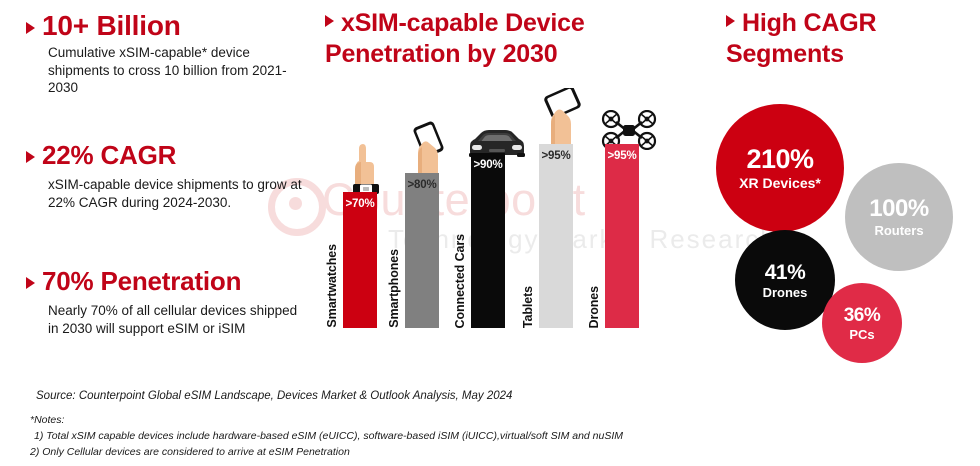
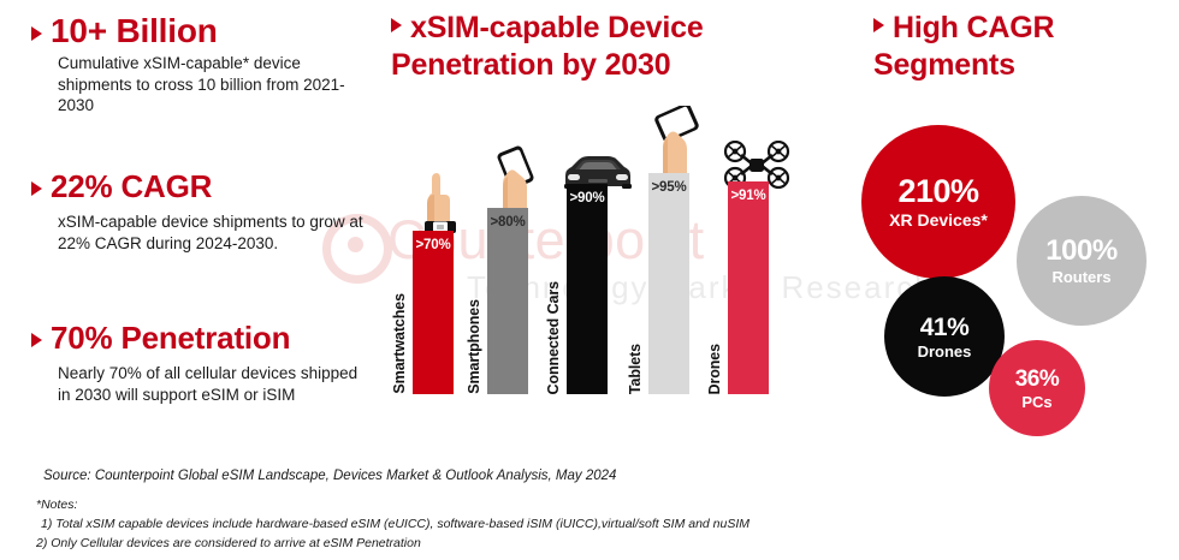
Drones: 95 -> 91
